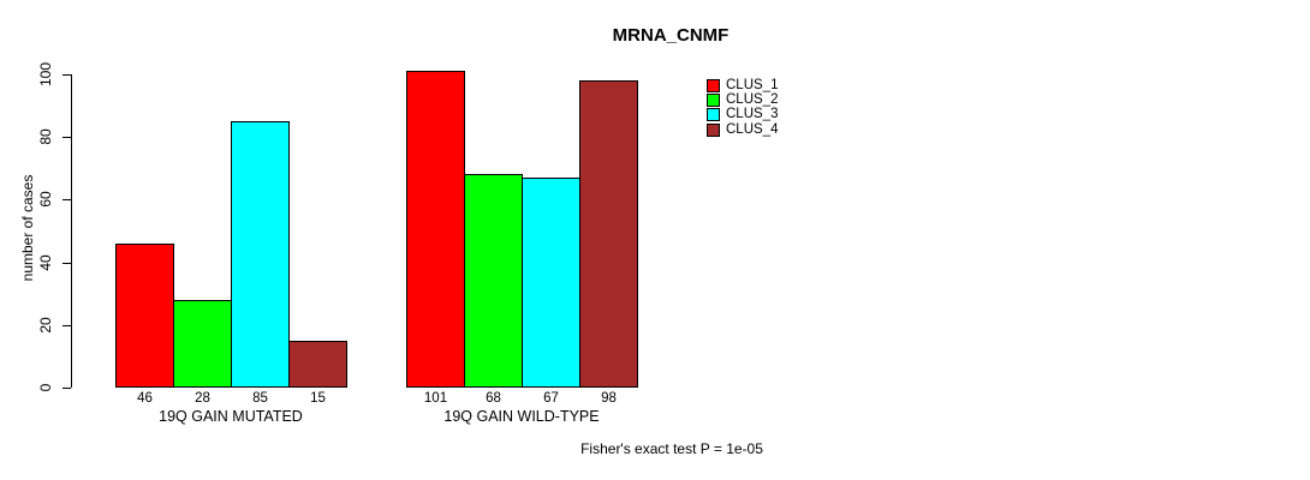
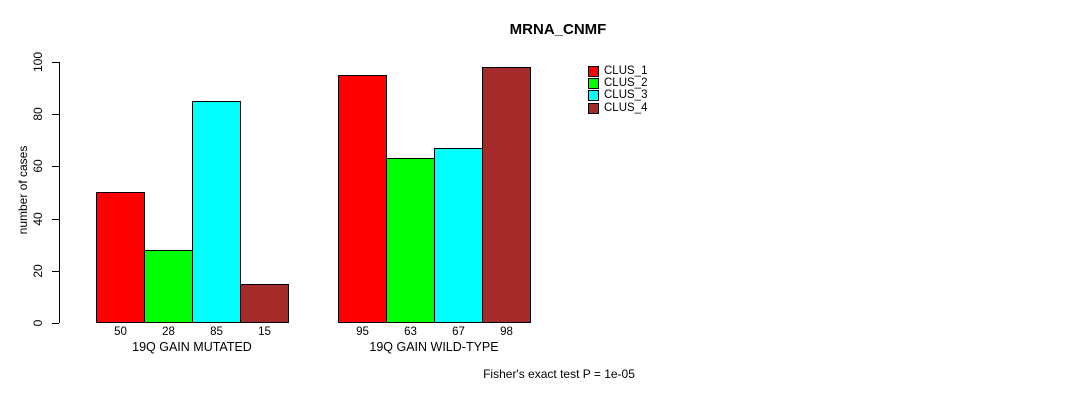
CLUS_1/19Q GAIN MUTATED: 46 -> 50
CLUS_1/19Q GAIN WILD-TYPE: 101 -> 95
CLUS_2/19Q GAIN WILD-TYPE: 68 -> 63
